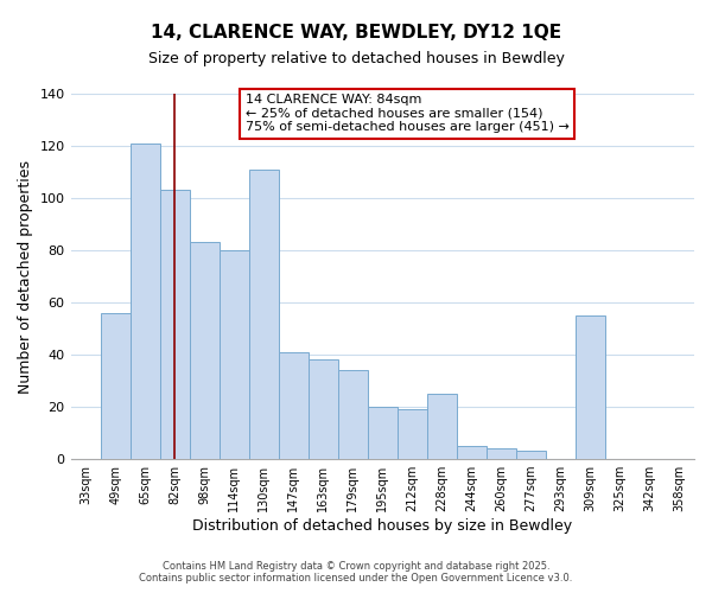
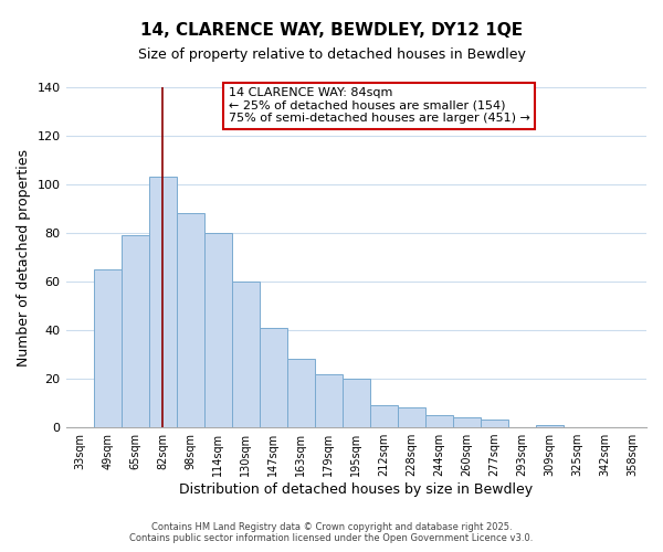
49sqm: 56 -> 65
65sqm: 121 -> 79
98sqm: 83 -> 88
130sqm: 111 -> 60
163sqm: 38 -> 28
179sqm: 34 -> 22
212sqm: 19 -> 9
228sqm: 25 -> 8
309sqm: 55 -> 1
